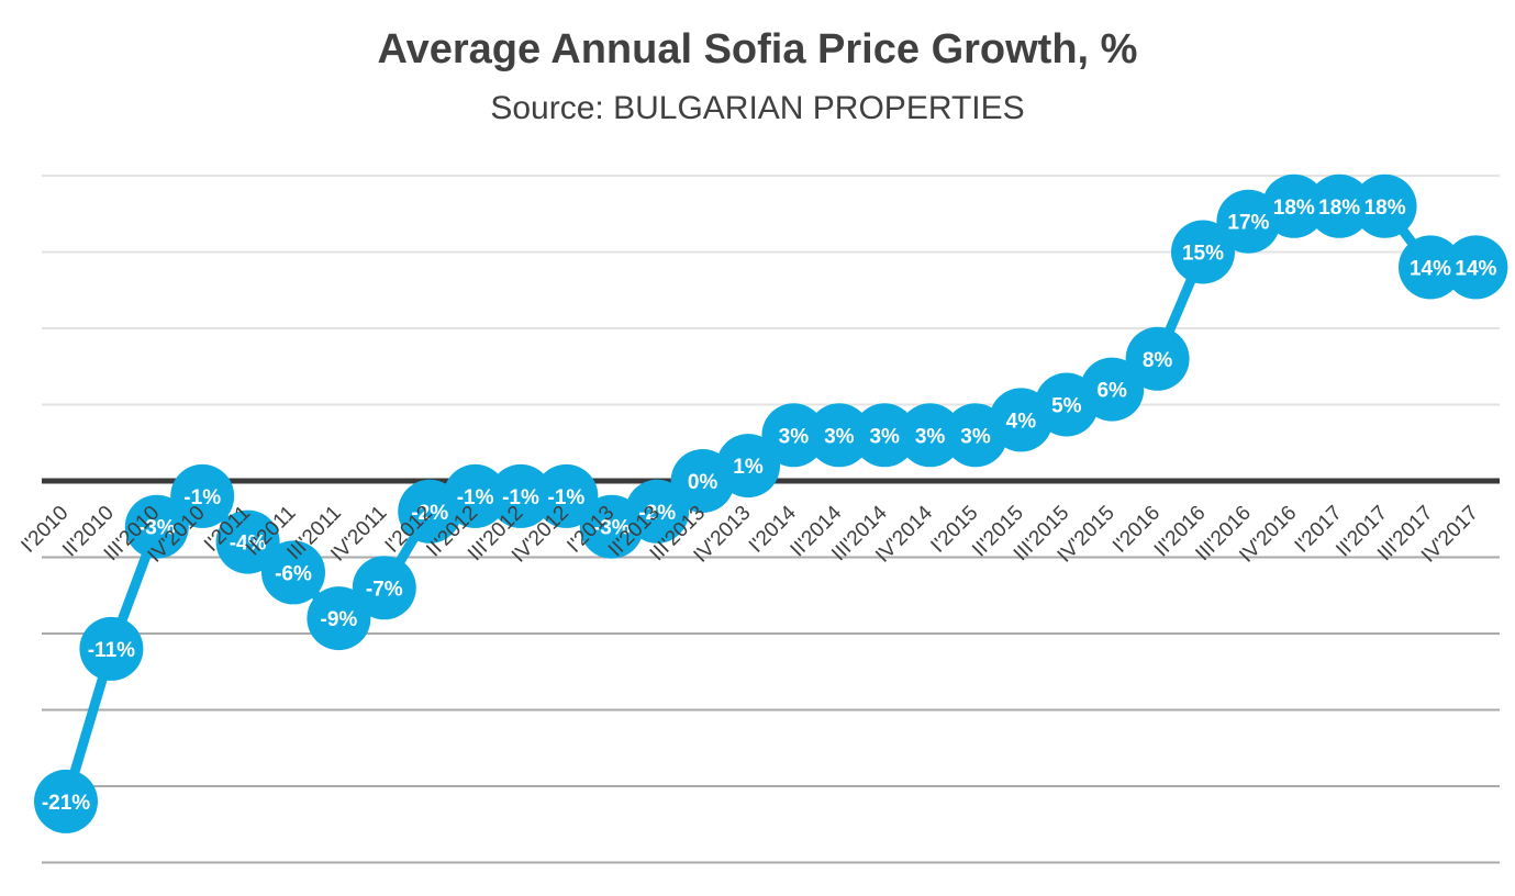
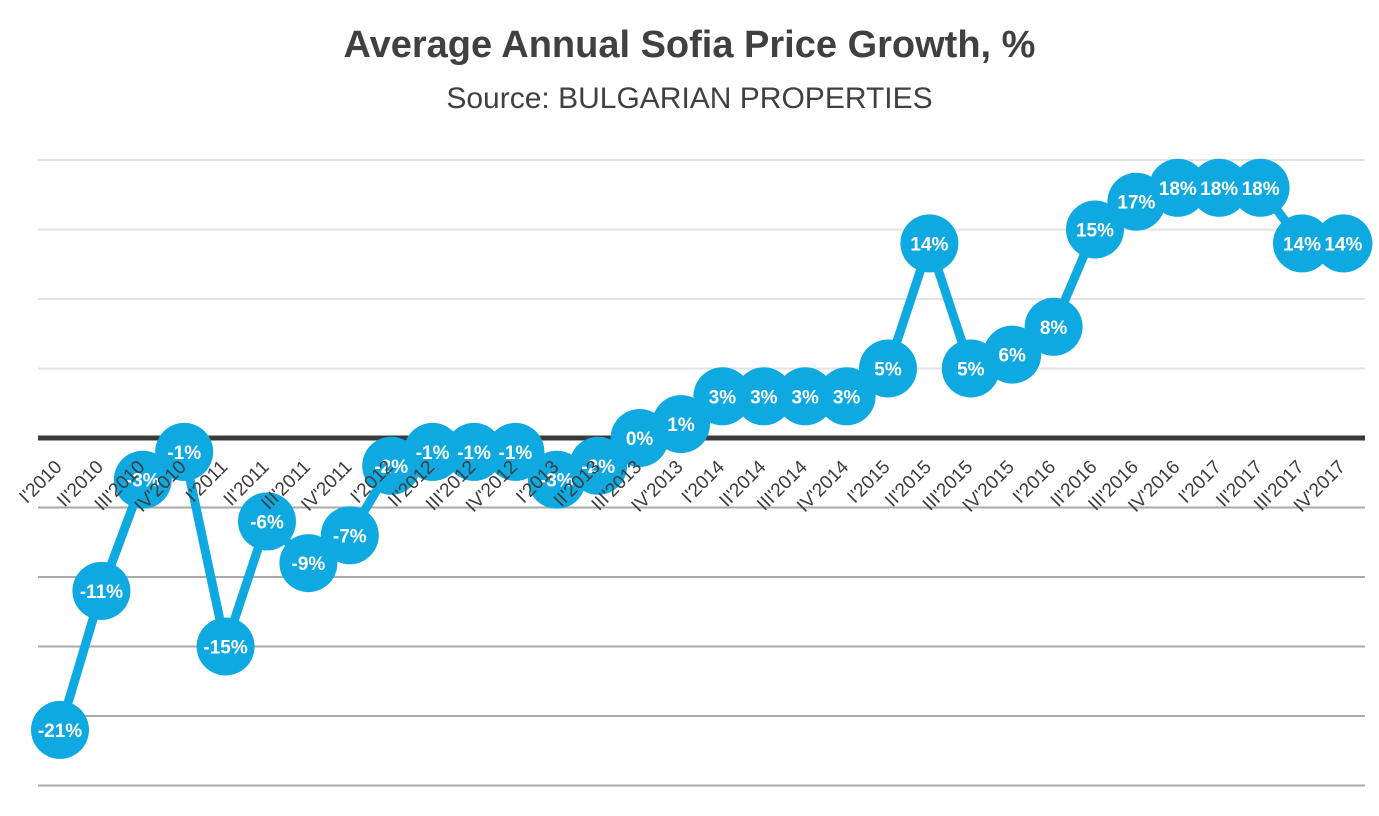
I'2011: -4% -> -15%
I'2015: 3% -> 5%
II'2015: 4% -> 14%
